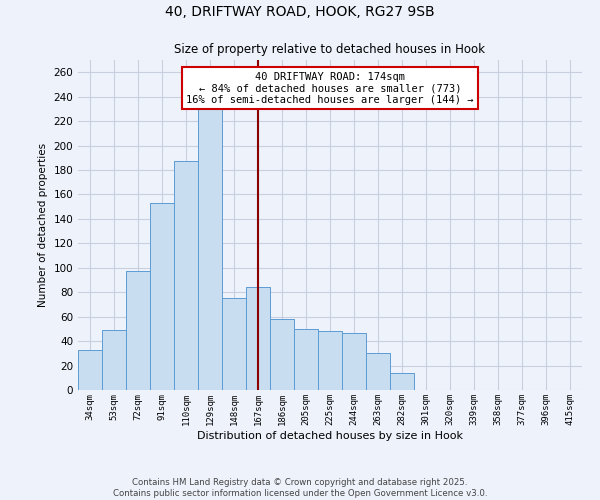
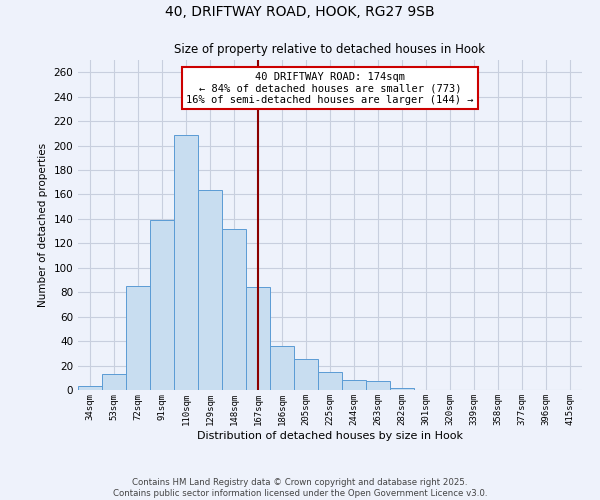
34sqm: 33 -> 3
53sqm: 49 -> 13
72sqm: 97 -> 85
91sqm: 153 -> 139
110sqm: 187 -> 209
129sqm: 231 -> 164
148sqm: 75 -> 132
186sqm: 58 -> 36
205sqm: 50 -> 25
225sqm: 48 -> 15
244sqm: 47 -> 8
263sqm: 30 -> 7
282sqm: 14 -> 2
